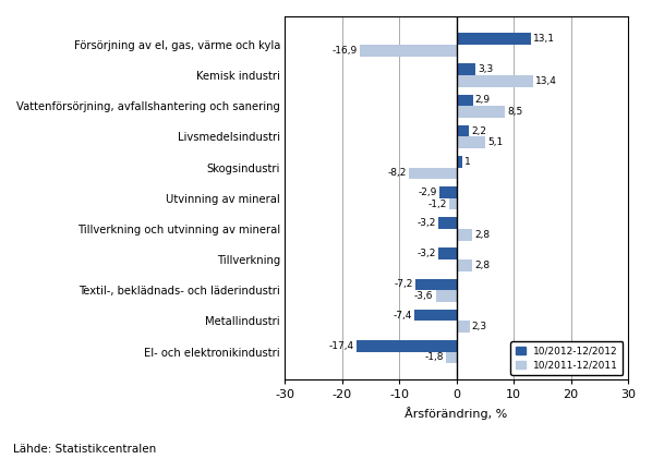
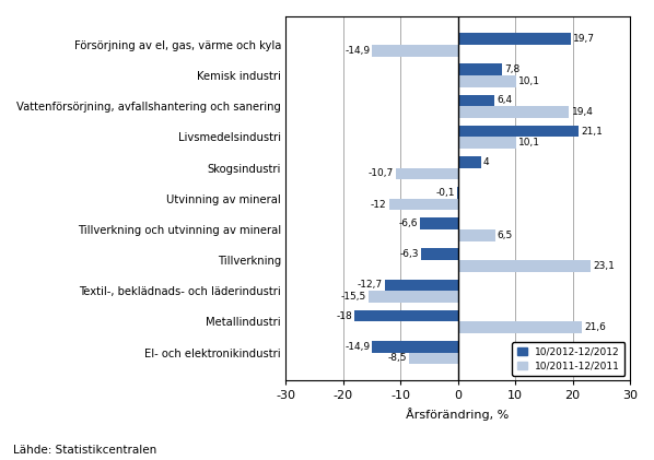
10/2012-12/2012/Försörjning av el, gas, värme och kyla: 13,1 -> 19,7
10/2011-12/2011/Försörjning av el, gas, värme och kyla: -16,9 -> -14,9
10/2012-12/2012/Kemisk industri: 3,3 -> 7,8
10/2011-12/2011/Kemisk industri: 13,4 -> 10,1
10/2012-12/2012/Vattenförsörjning, avfallshantering och sanering: 2,9 -> 6,4
10/2011-12/2011/Vattenförsörjning, avfallshantering och sanering: 8,5 -> 19,4
10/2012-12/2012/Livsmedelsindustri: 2,2 -> 21,1
10/2011-12/2011/Livsmedelsindustri: 5,1 -> 10,1
10/2012-12/2012/Skogsindustri: 1 -> 4
10/2011-12/2011/Skogsindustri: -8,2 -> -10,7
10/2012-12/2012/Utvinning av mineral: -2,9 -> -0,1
10/2011-12/2011/Utvinning av mineral: -1,2 -> -12
10/2012-12/2012/Tillverkning och utvinning av mineral: -3,2 -> -6,6
10/2011-12/2011/Tillverkning och utvinning av mineral: 2,8 -> 6,5
10/2012-12/2012/Tillverkning: -3,2 -> -6,3
10/2011-12/2011/Tillverkning: 2,8 -> 23,1
10/2012-12/2012/Textil-, beklädnads- och läderindustri: -7,2 -> -12,7
10/2011-12/2011/Textil-, beklädnads- och läderindustri: -3,6 -> -15,5
10/2012-12/2012/Metallindustri: -7,4 -> -18
10/2011-12/2011/Metallindustri: 2,3 -> 21,6
10/2012-12/2012/El- och elektronikindustri: -17,4 -> -14,9
10/2011-12/2011/El- och elektronikindustri: -1,8 -> -8,5
